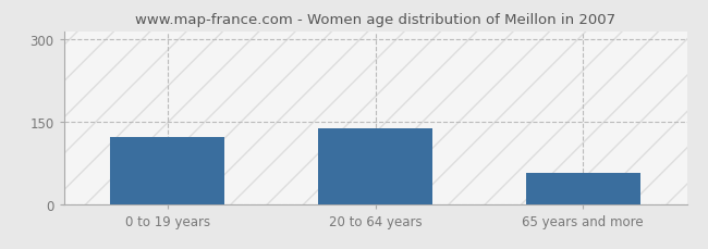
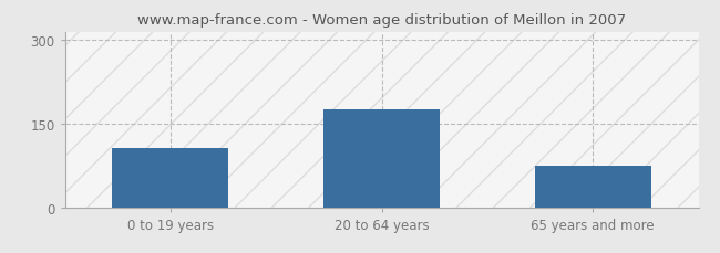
0 to 19 years: 122 -> 107
20 to 64 years: 138 -> 175
65 years and more: 56 -> 75
